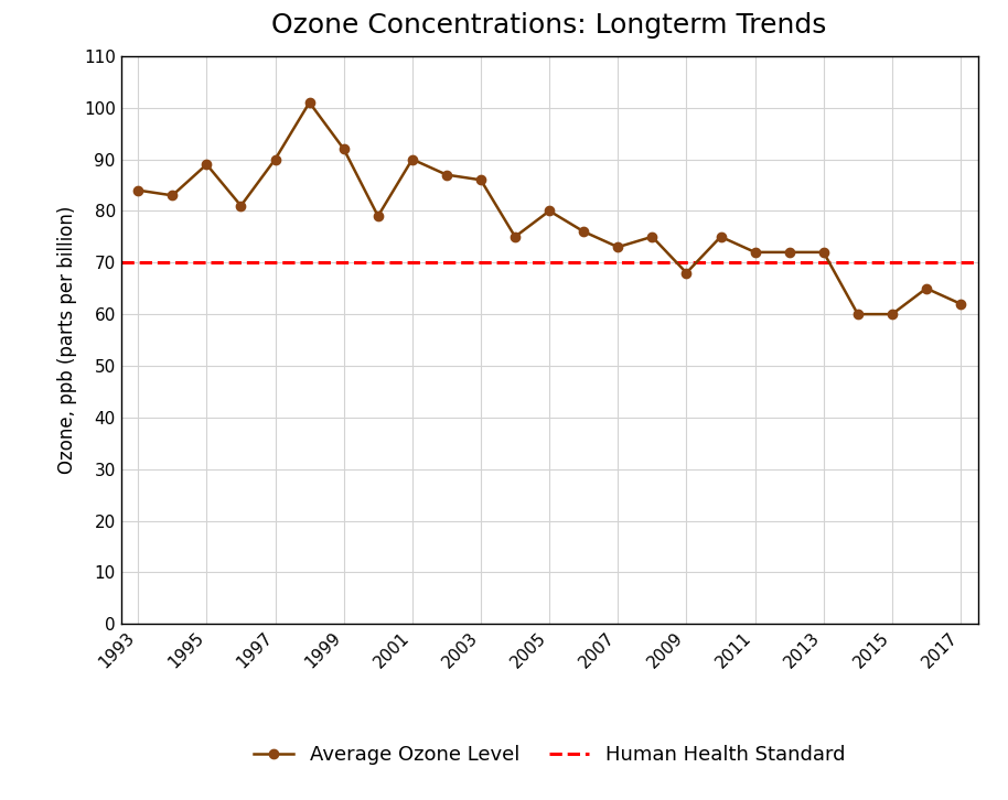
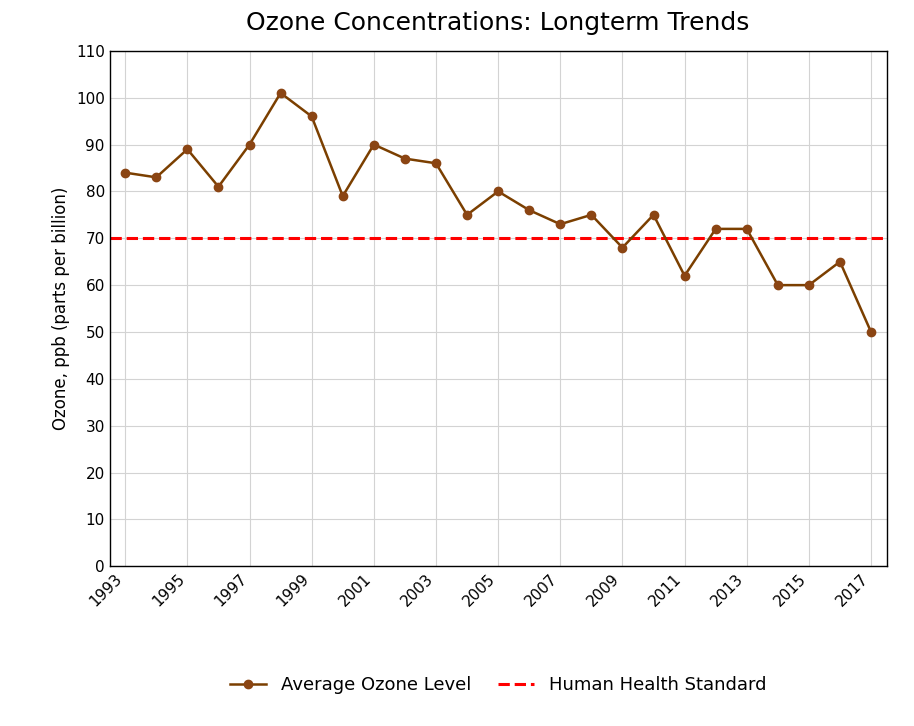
1999: 92 -> 96
2011: 72 -> 62
2017: 62 -> 50
